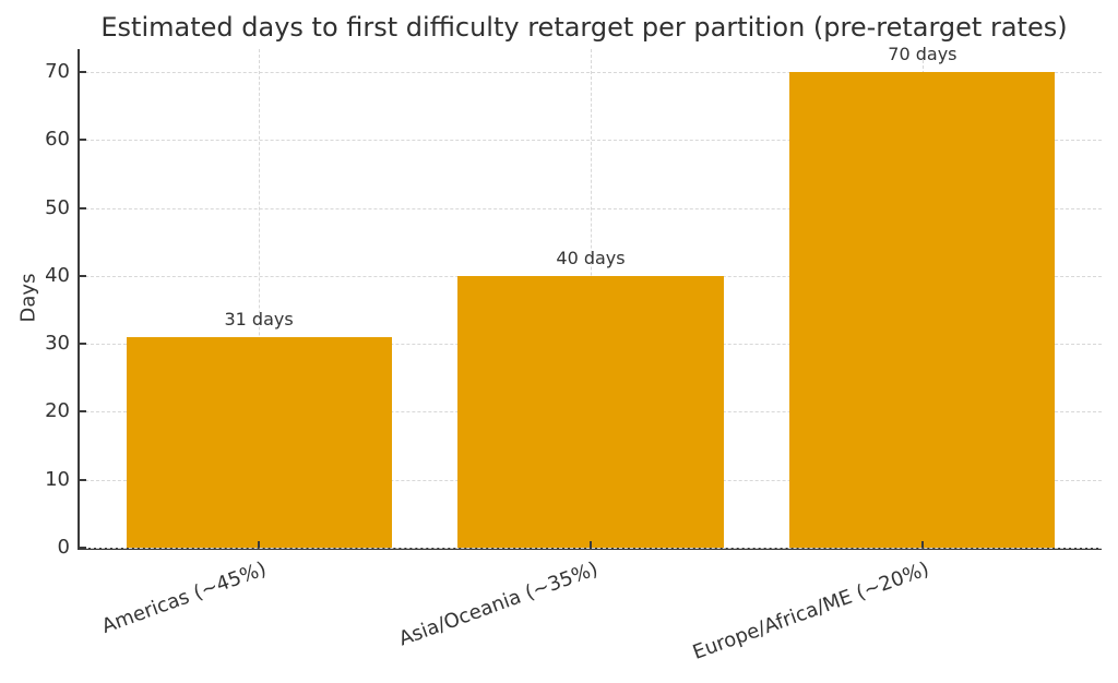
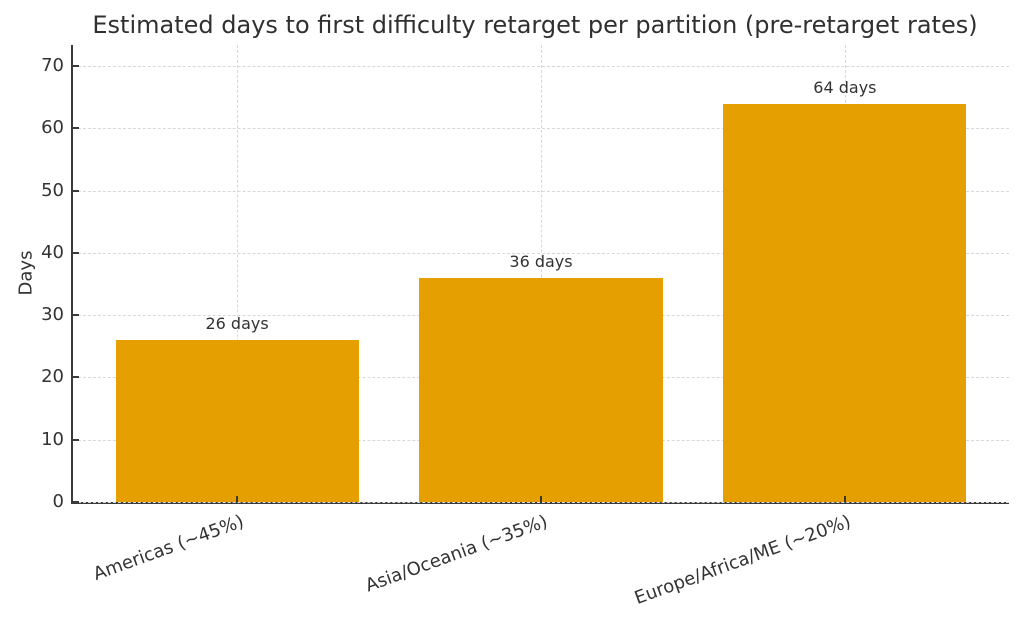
Americas (~45%): 31 -> 26
Asia/Oceania (~35%): 40 -> 36
Europe/Africa/ME (~20%): 70 -> 64
